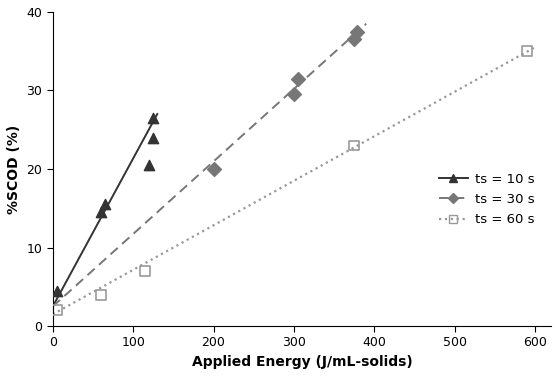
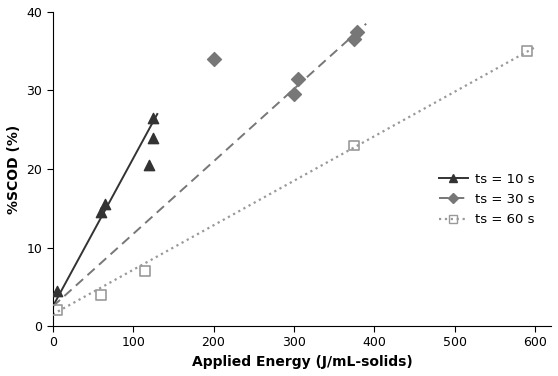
ts = 30 s/200: 20.0 -> 34.0
